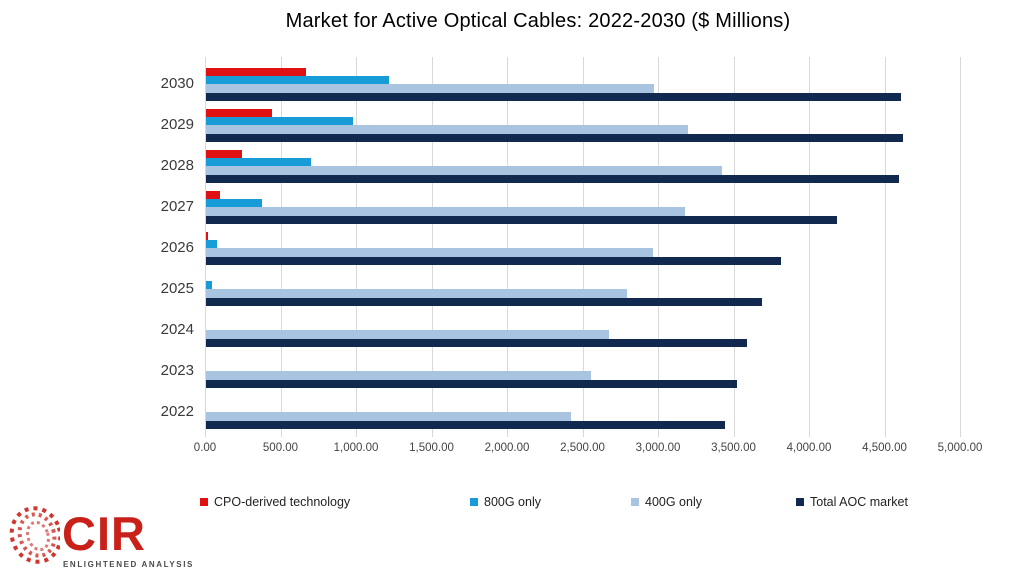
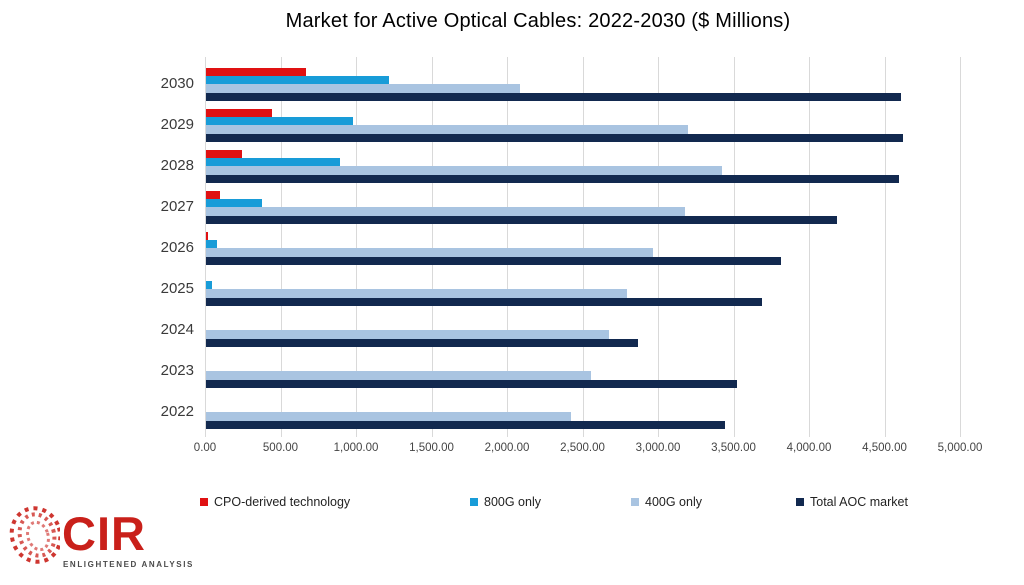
400G only/2030: 2970 -> 2080
800G only/2028: 700 -> 890
Total AOC market/2024: 3580 -> 2860
